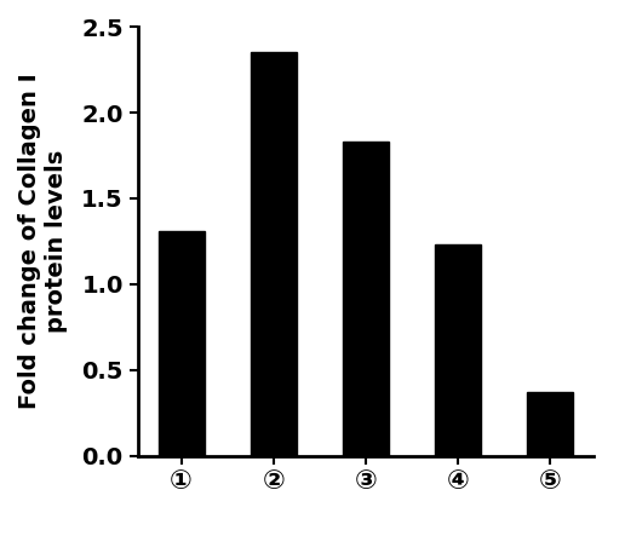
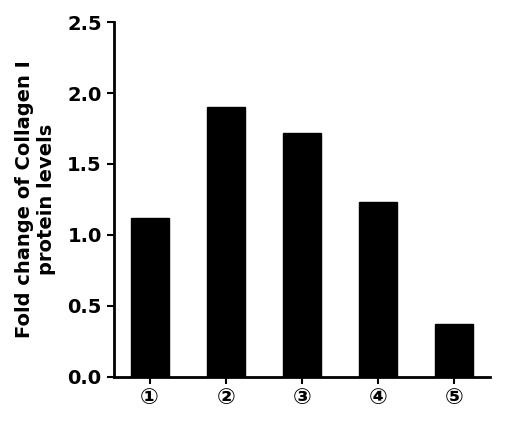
①: 1.31 -> 1.12
②: 2.35 -> 1.90
③: 1.83 -> 1.72
